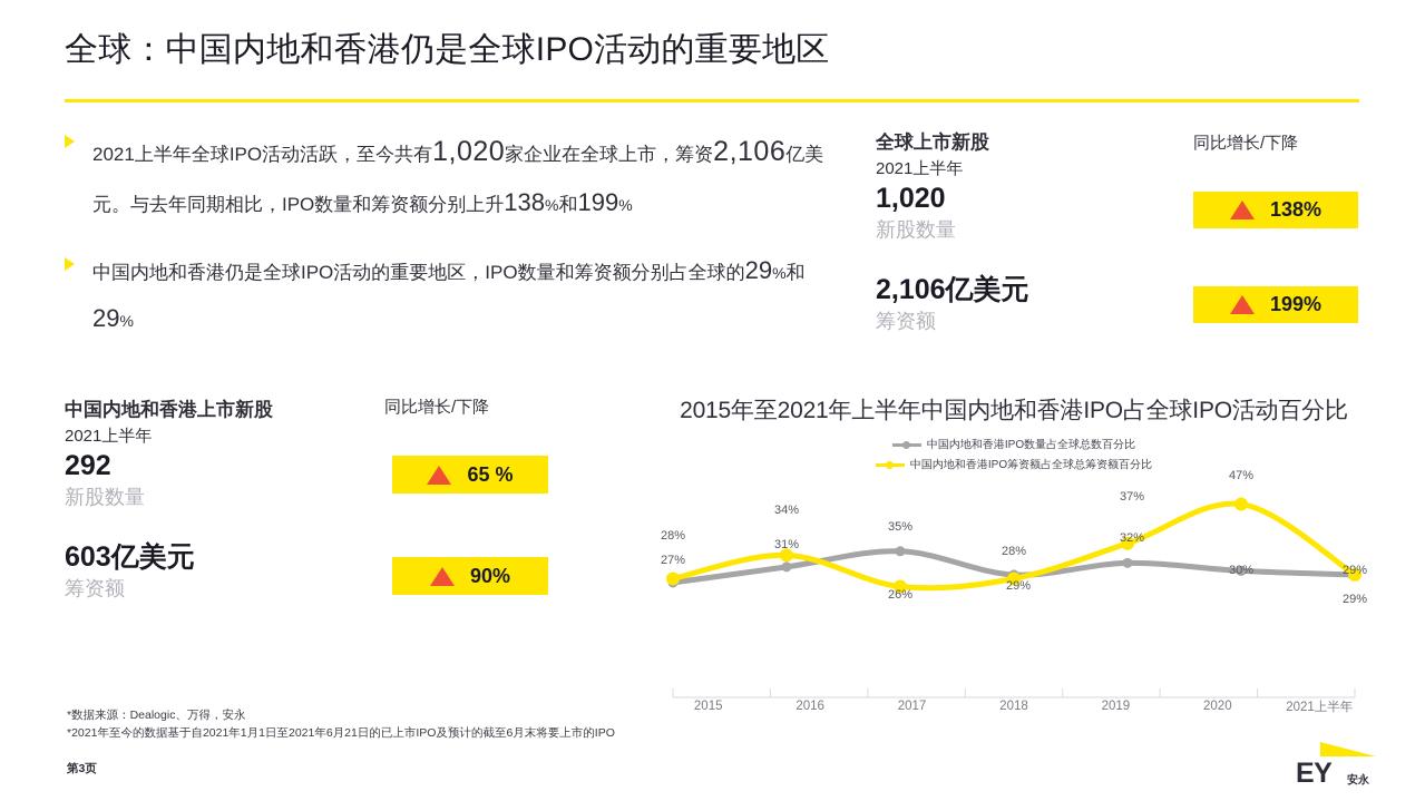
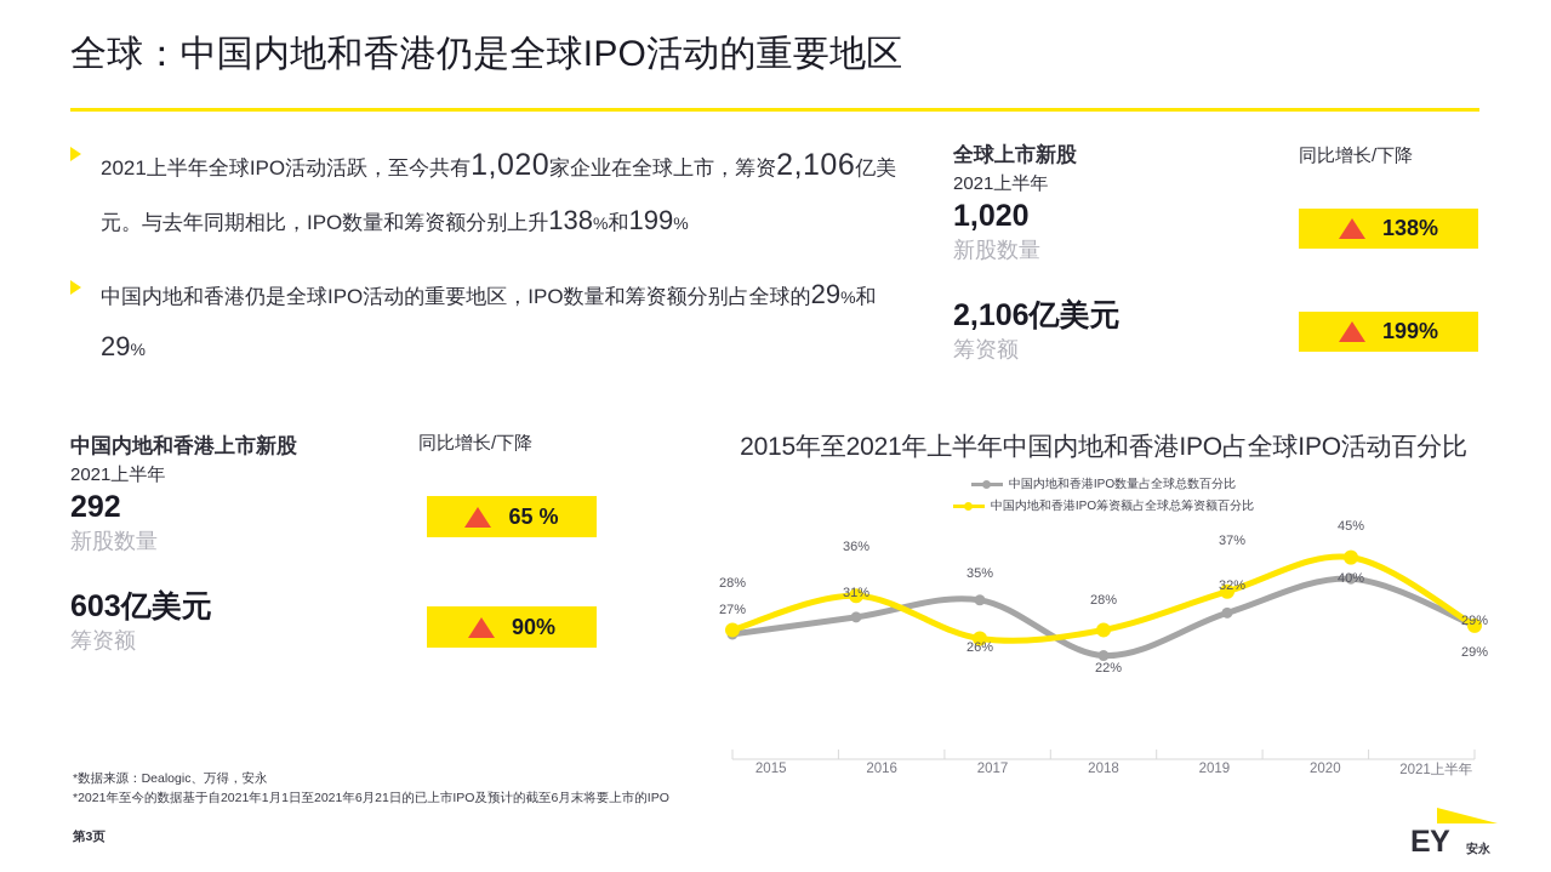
中国内地和香港IPO筹资额占全球总筹资额百分比/2016: 34% -> 36%
中国内地和香港IPO数量占全球总数百分比/2018: 29% -> 22%
中国内地和香港IPO数量占全球总数百分比/2020: 30% -> 40%
中国内地和香港IPO筹资额占全球总筹资额百分比/2020: 47% -> 45%
